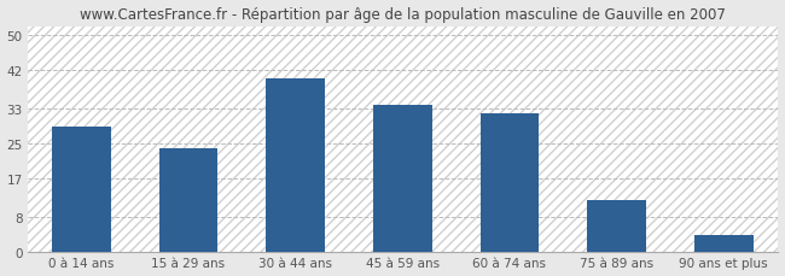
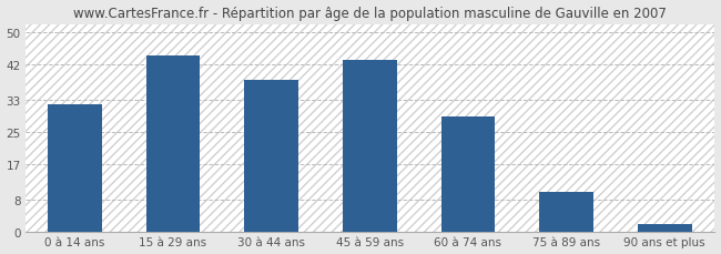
0 à 14 ans: 29 -> 32
15 à 29 ans: 24 -> 44
30 à 44 ans: 40 -> 38
45 à 59 ans: 34 -> 43
60 à 74 ans: 32 -> 29
75 à 89 ans: 12 -> 10
90 ans et plus: 4 -> 2
